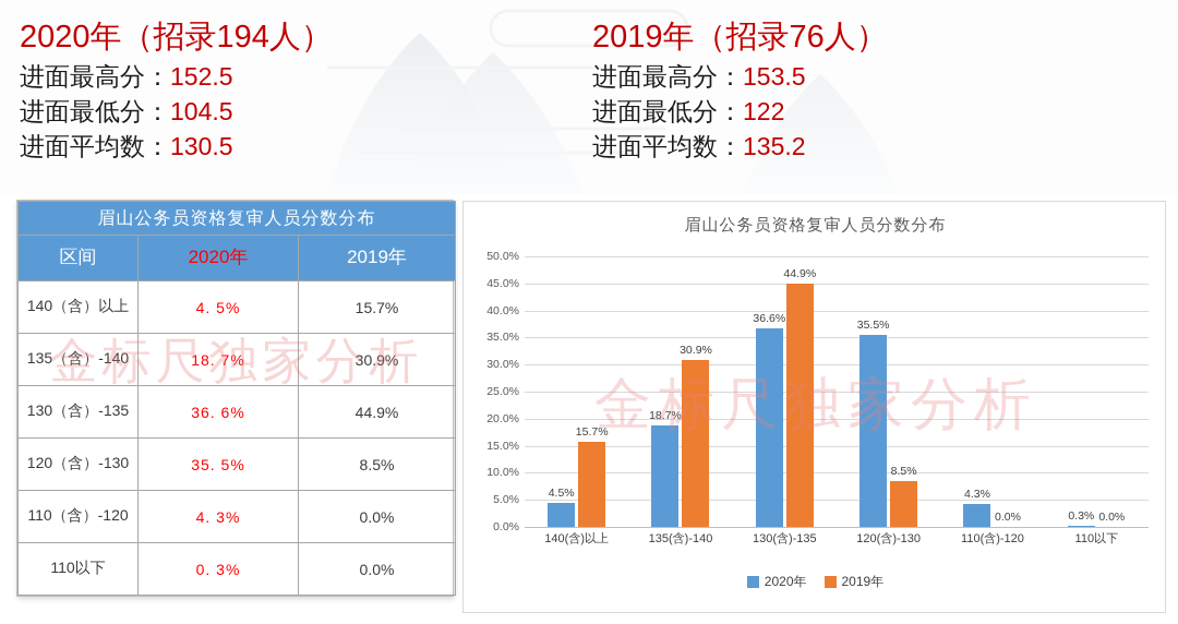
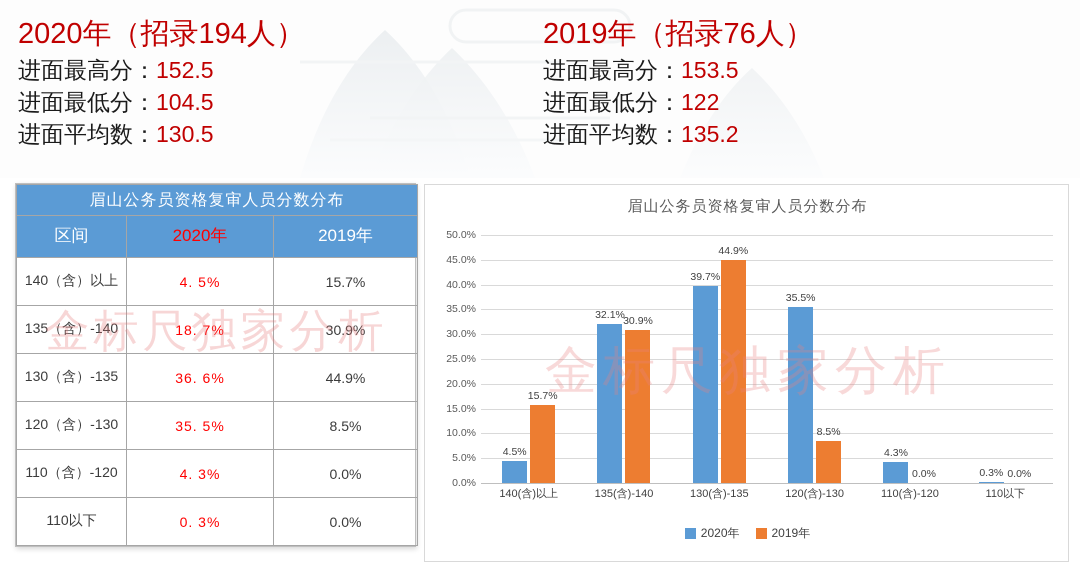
2020年/135(含)-140: 18.7% -> 32.1%
2020年/130(含)-135: 36.6% -> 39.7%
